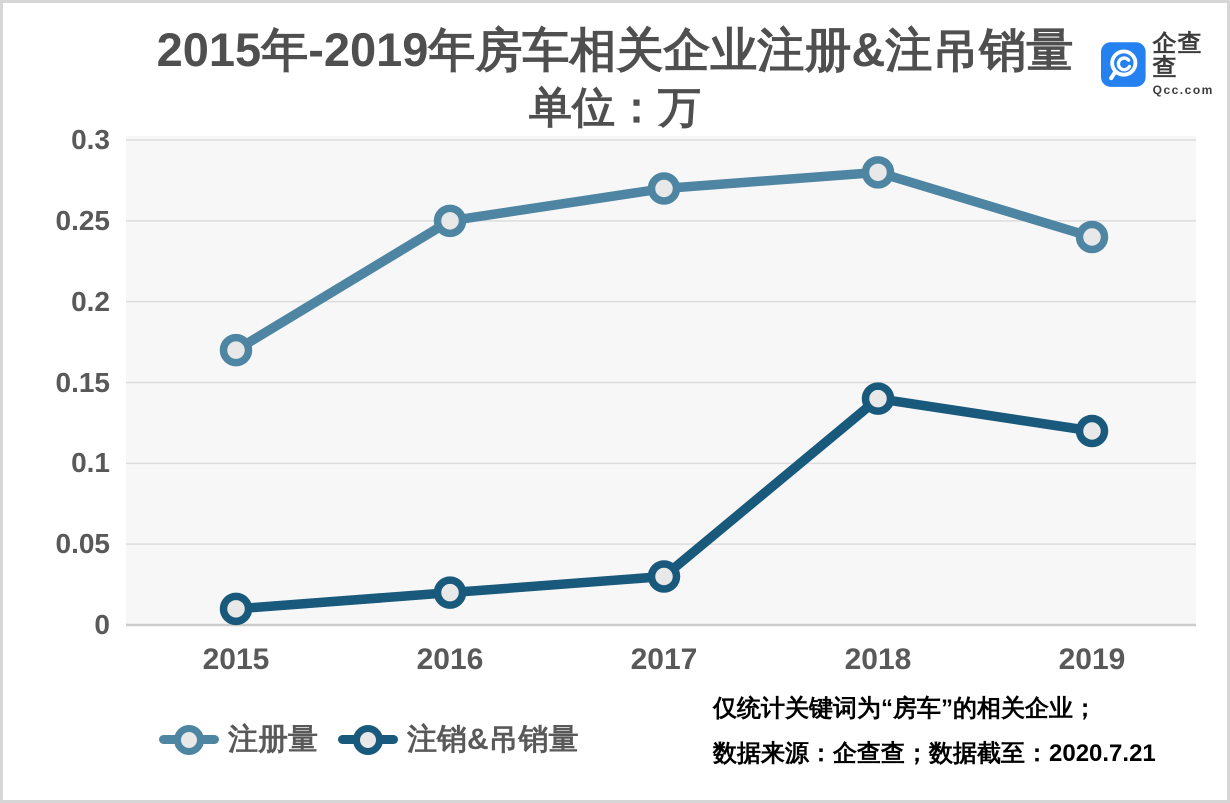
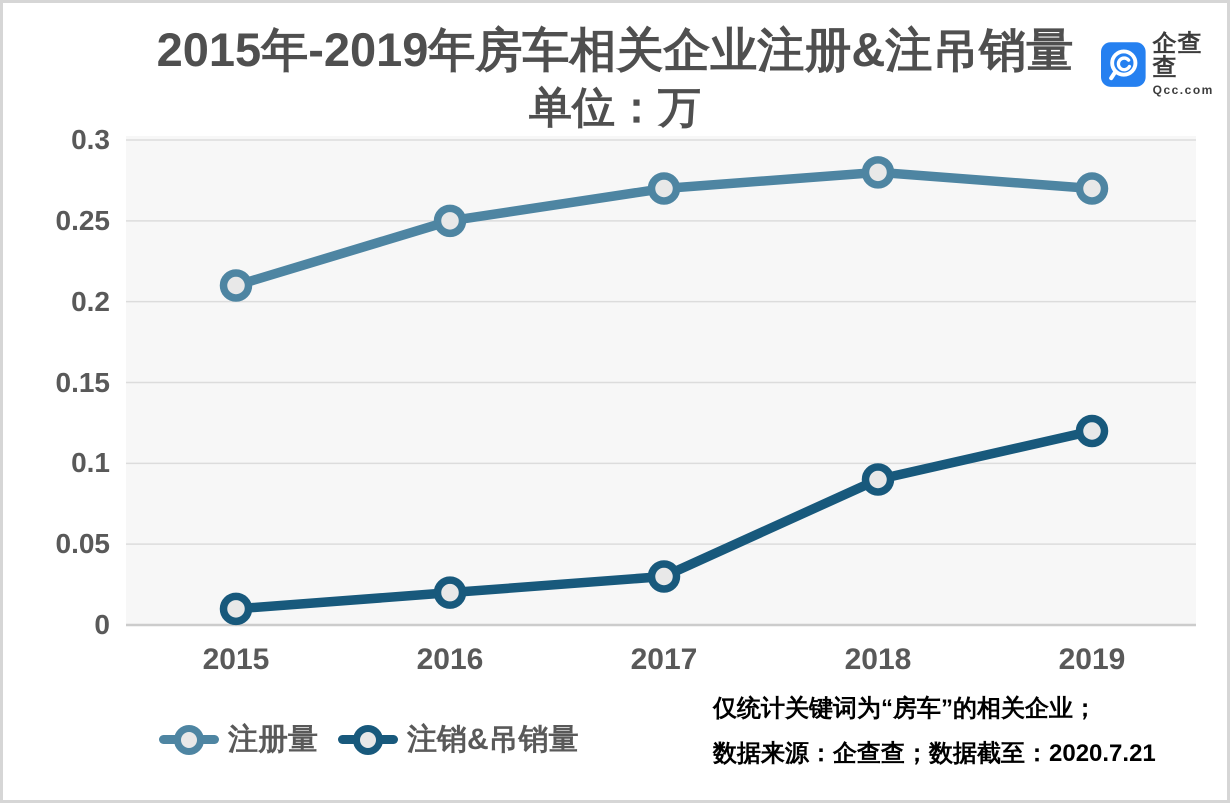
注册量/2015: 0.17 -> 0.21
注销&吊销量/2018: 0.14 -> 0.09
注册量/2019: 0.24 -> 0.27
